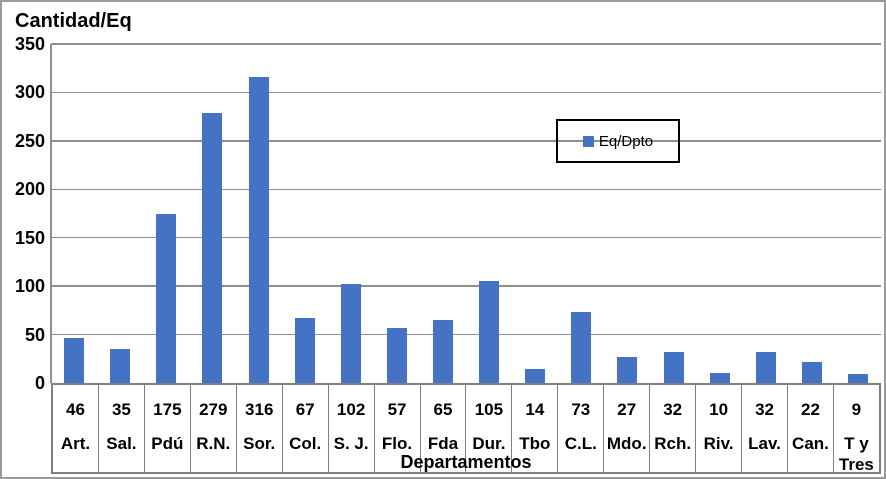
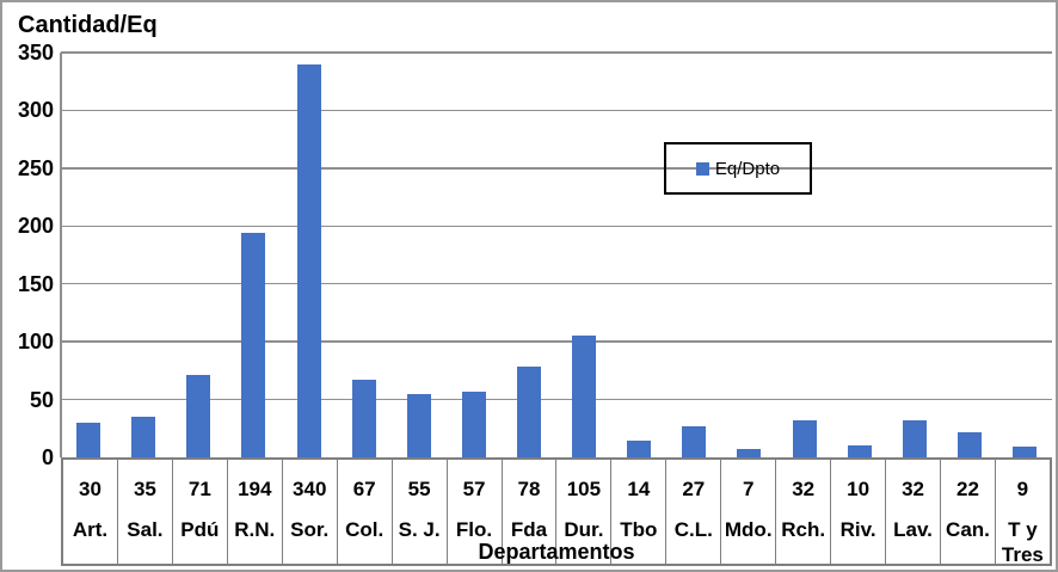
Art.: 46 -> 30
Pdú: 175 -> 71
R.N.: 279 -> 194
Sor.: 316 -> 340
S. J.: 102 -> 55
Fda: 65 -> 78
C.L.: 73 -> 27
Mdo.: 27 -> 7
